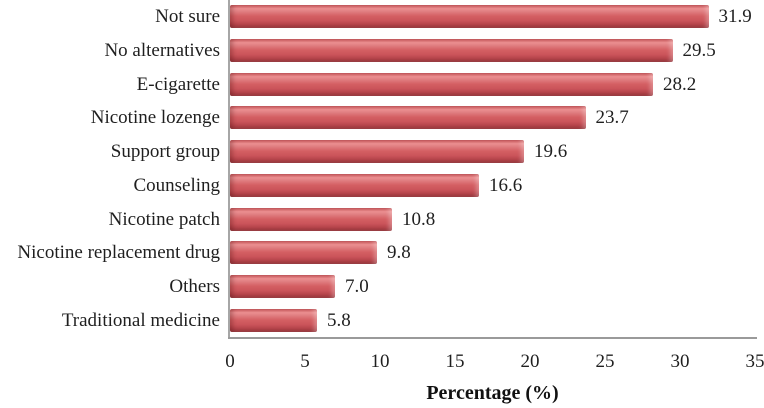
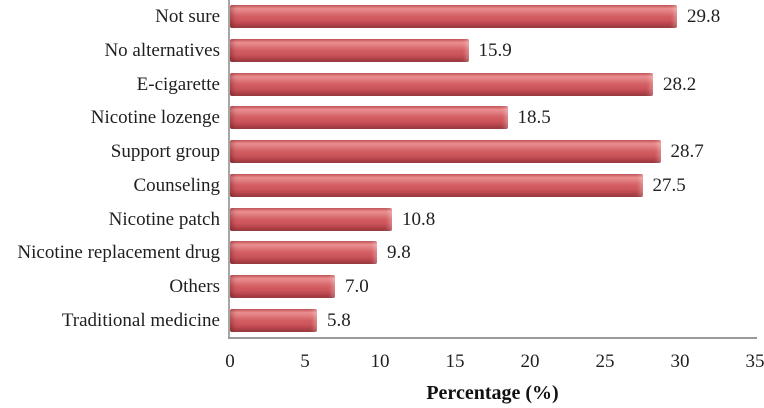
Not sure: 31.9 -> 29.8
No alternatives: 29.5 -> 15.9
Nicotine lozenge: 23.7 -> 18.5
Support group: 19.6 -> 28.7
Counseling: 16.6 -> 27.5
